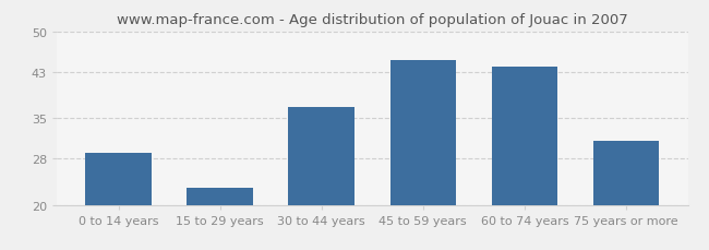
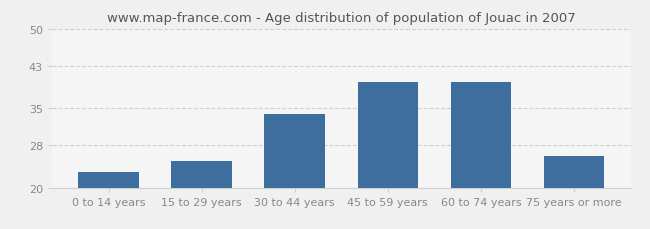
0 to 14 years: 29 -> 23
15 to 29 years: 23 -> 25
30 to 44 years: 37 -> 34
45 to 59 years: 45 -> 40
60 to 74 years: 44 -> 40
75 years or more: 31 -> 26
